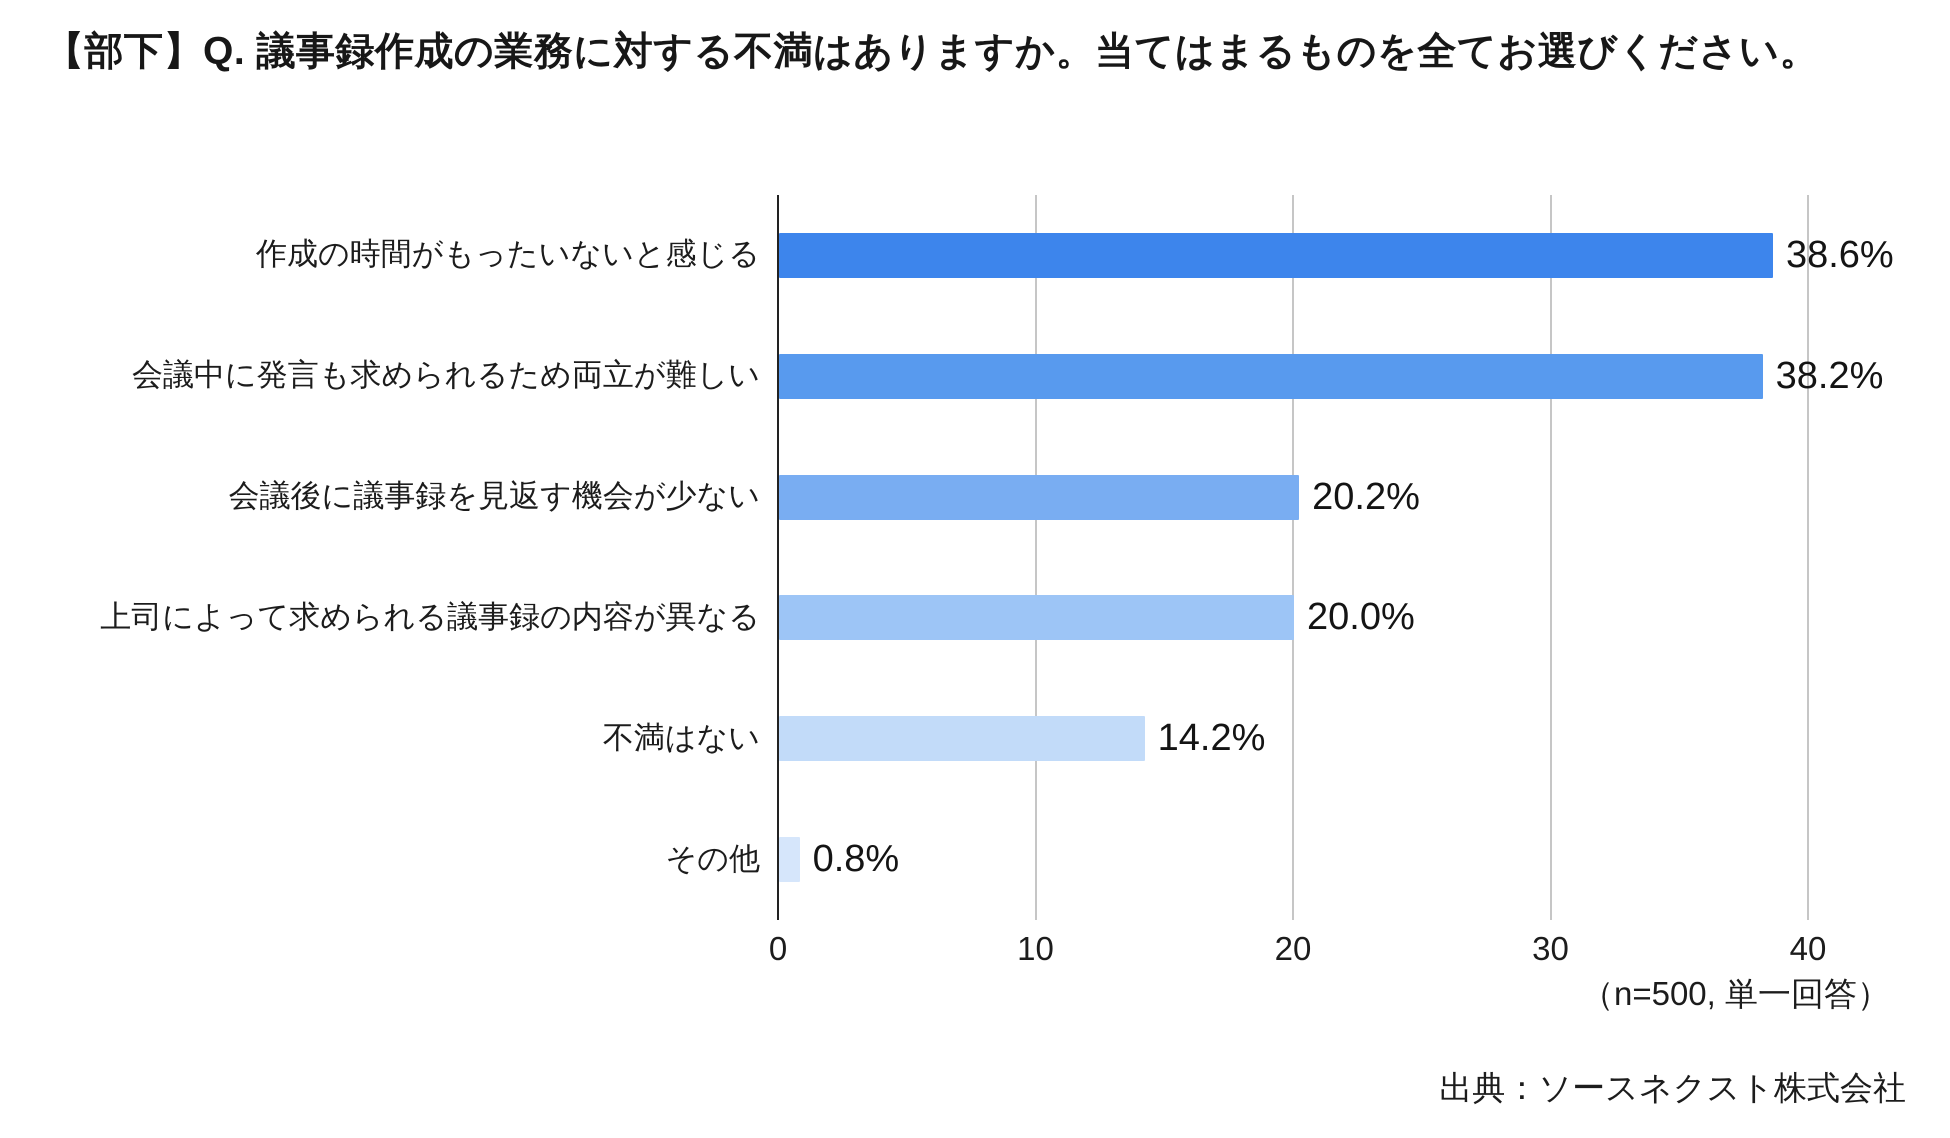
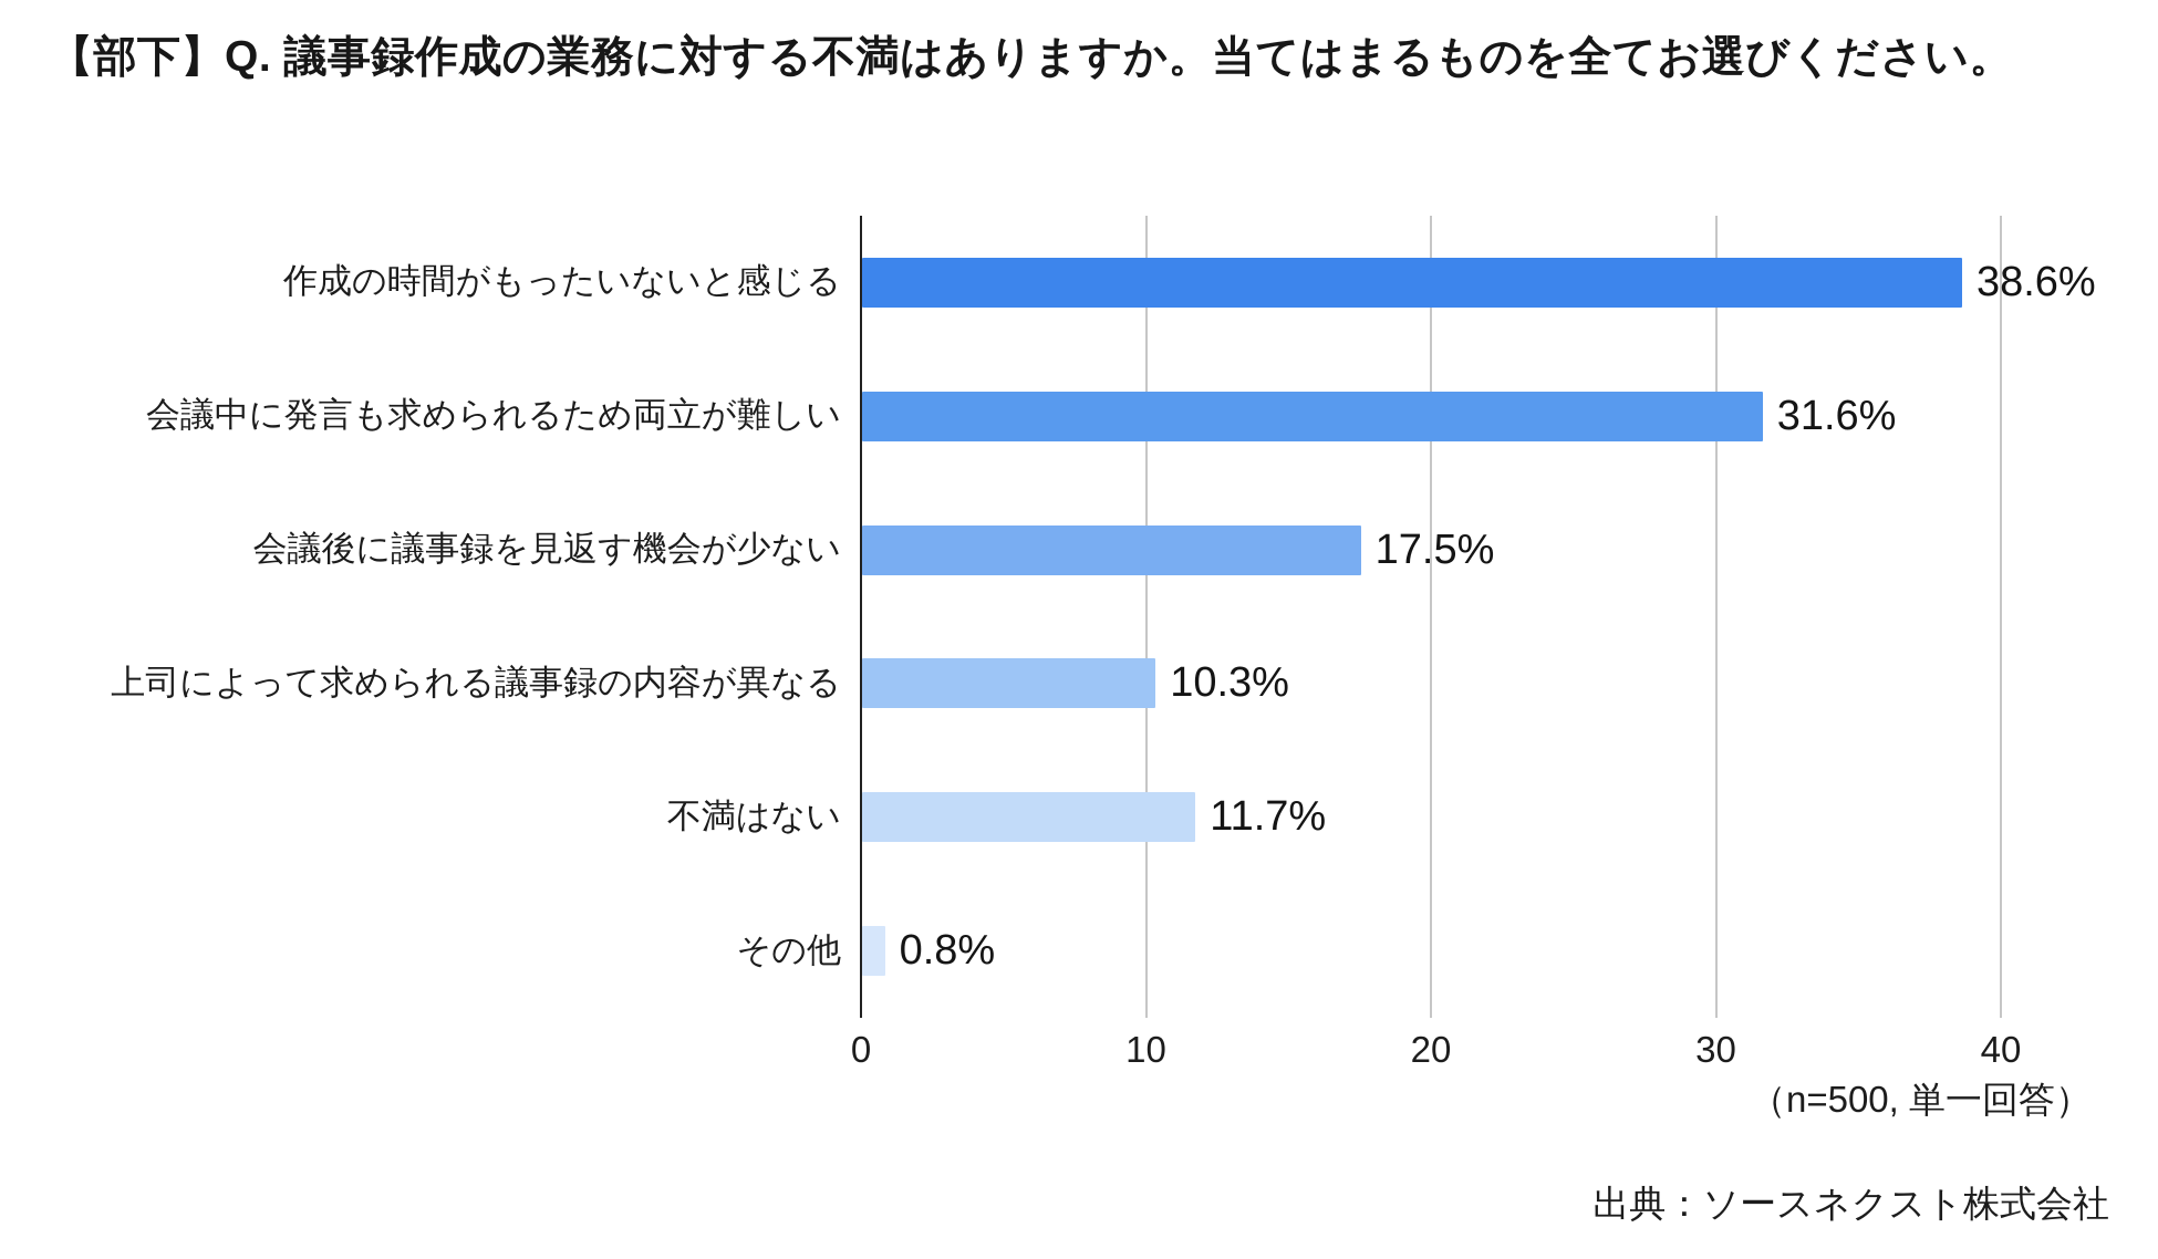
会議中に発言も求められるため両立が難しい: 38.2% -> 31.6%
会議後に議事録を見返す機会が少ない: 20.2% -> 17.5%
上司によって求められる議事録の内容が異なる: 20.0% -> 10.3%
不満はない: 14.2% -> 11.7%
